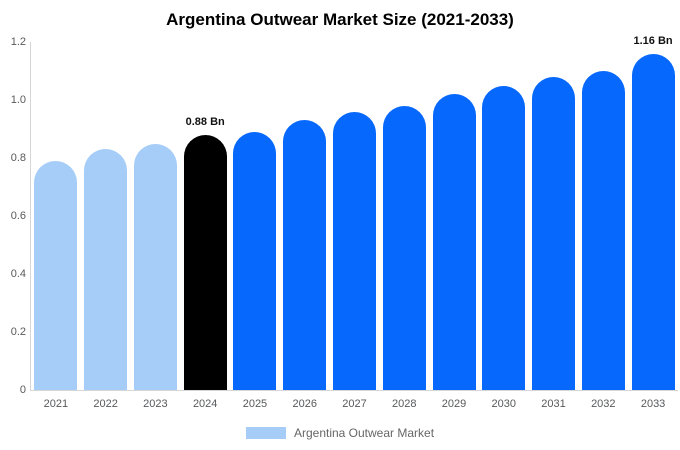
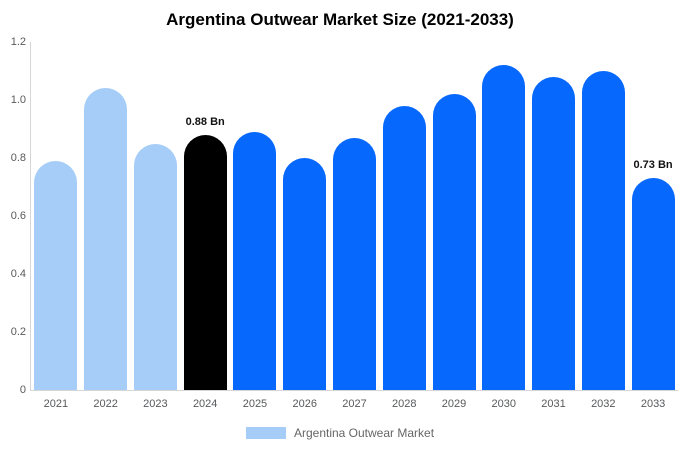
2022: 0.83 -> 1.04
2026: 0.93 -> 0.80
2027: 0.96 -> 0.87
2030: 1.05 -> 1.12
2033: 1.16 -> 0.73
